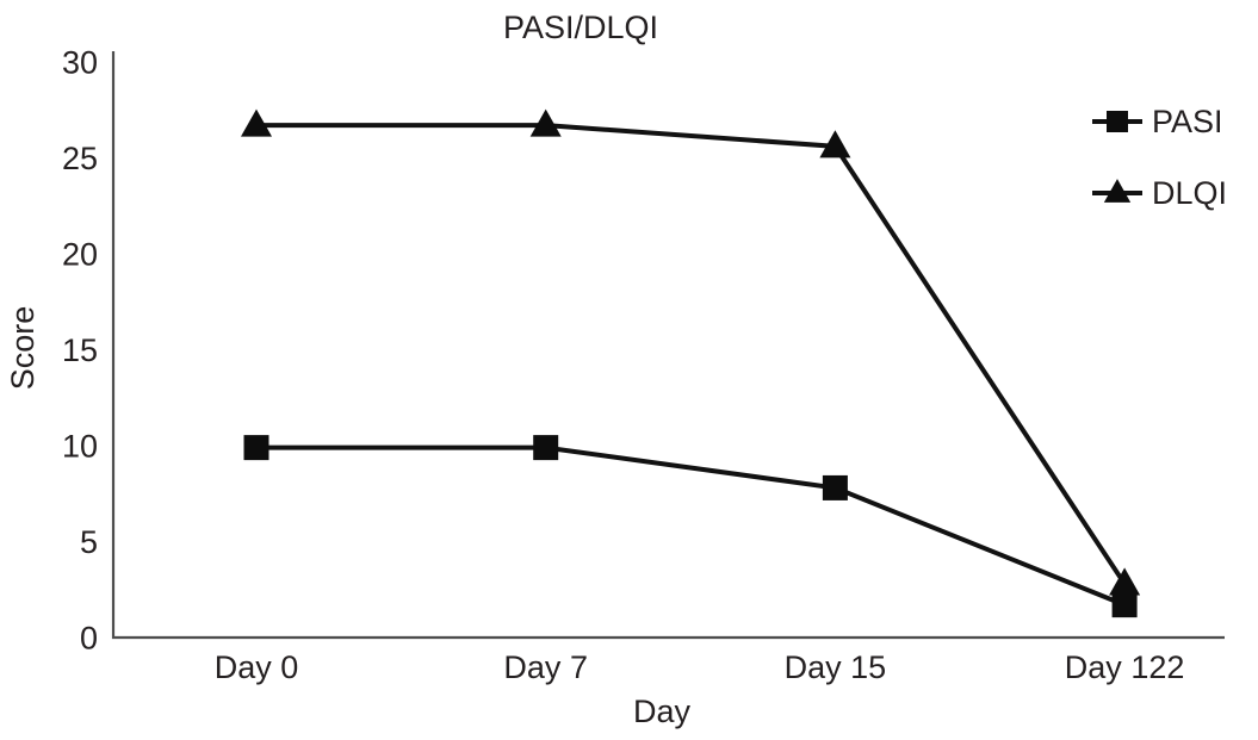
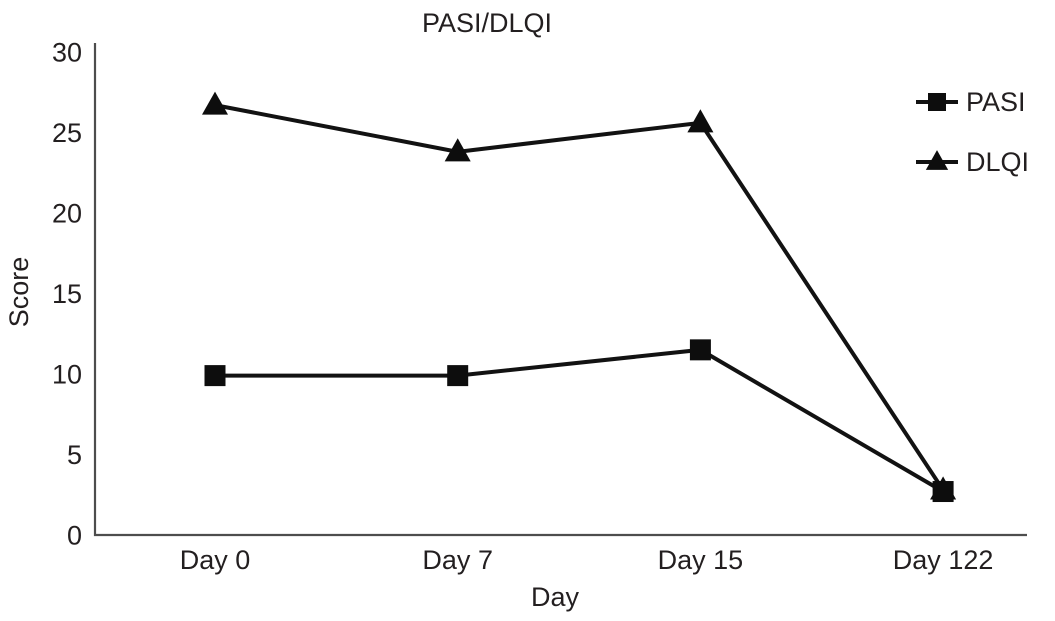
DLQI/Day 7: 26.7 -> 23.8
PASI/Day 15: 7.8 -> 11.5
PASI/Day 122: 1.7 -> 2.7
